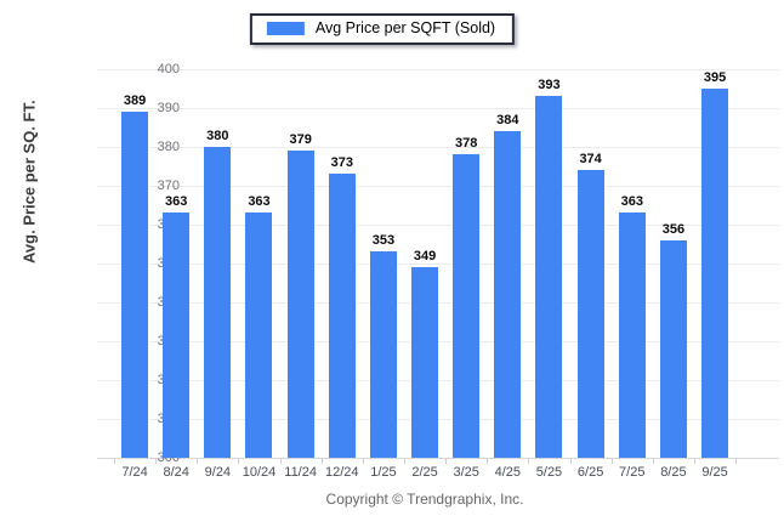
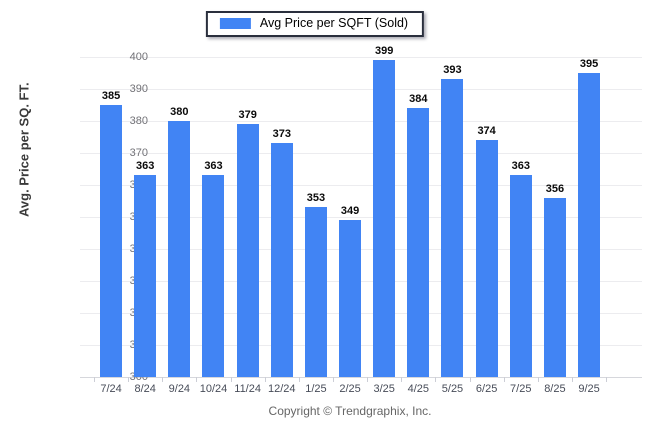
7/24: 389 -> 385
3/25: 378 -> 399
